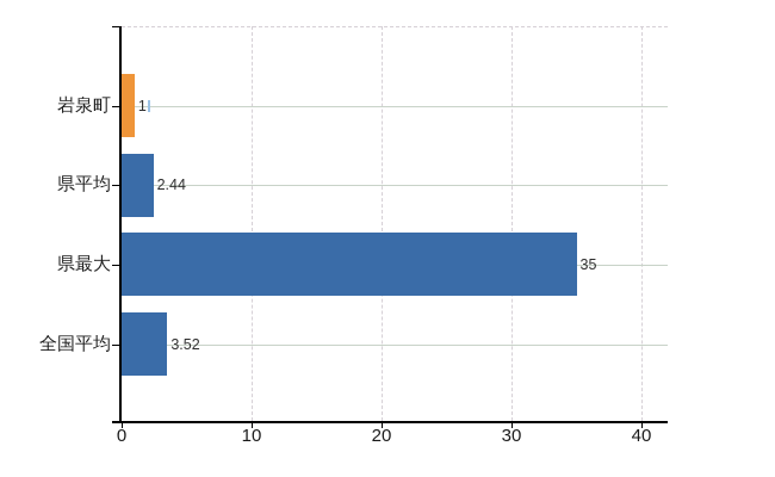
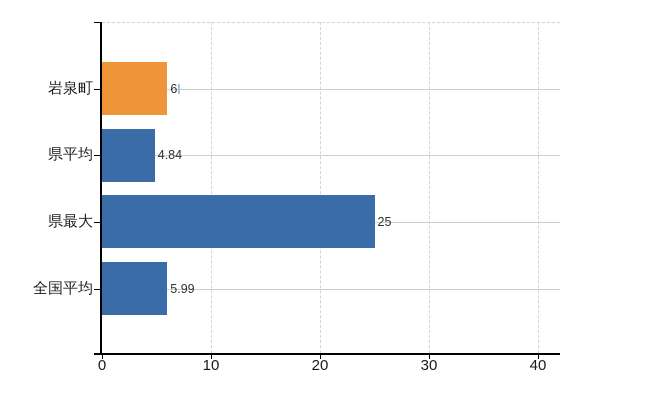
岩泉町: 1 -> 6
県平均: 2.44 -> 4.84
県最大: 35 -> 25
全国平均: 3.52 -> 5.99
